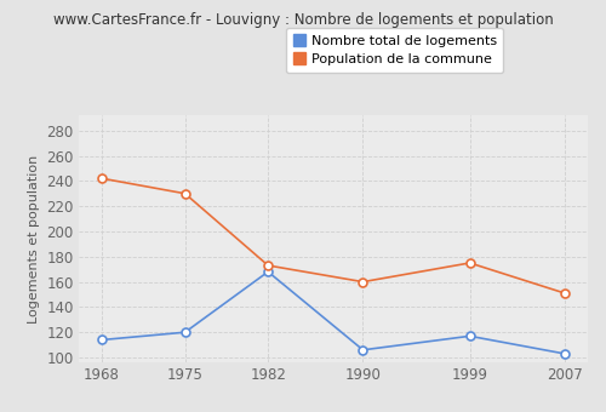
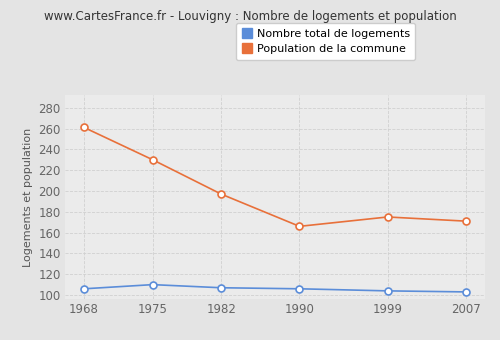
Nombre total de logements/1968: 114 -> 106
Population de la commune/1968: 242 -> 261
Nombre total de logements/1975: 120 -> 110
Nombre total de logements/1982: 168 -> 107
Population de la commune/1982: 173 -> 197
Population de la commune/1990: 160 -> 166
Nombre total de logements/1999: 117 -> 104
Population de la commune/2007: 151 -> 171
